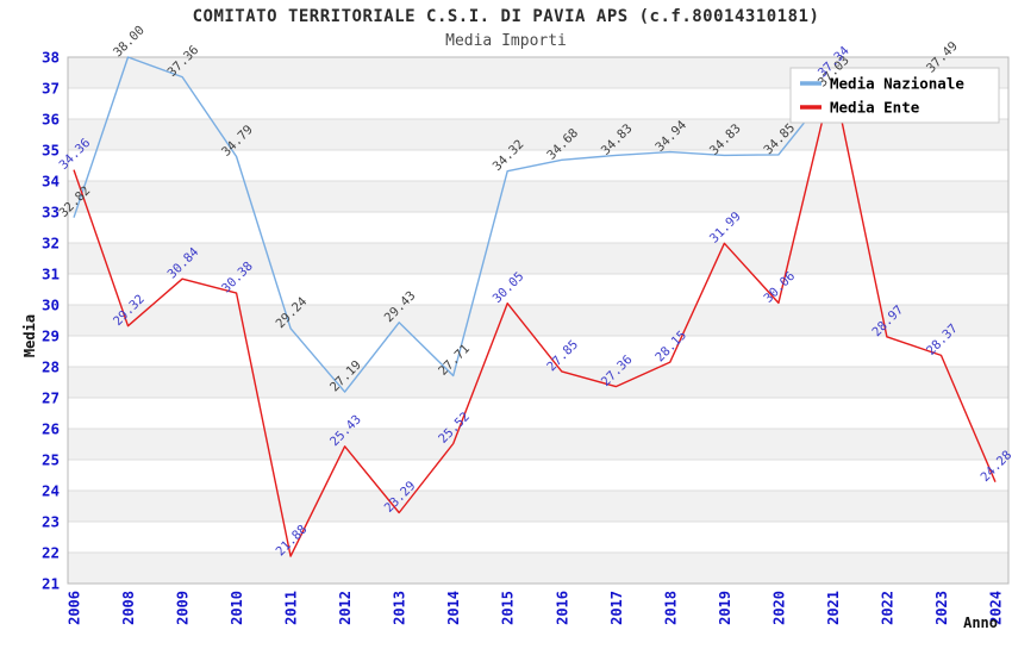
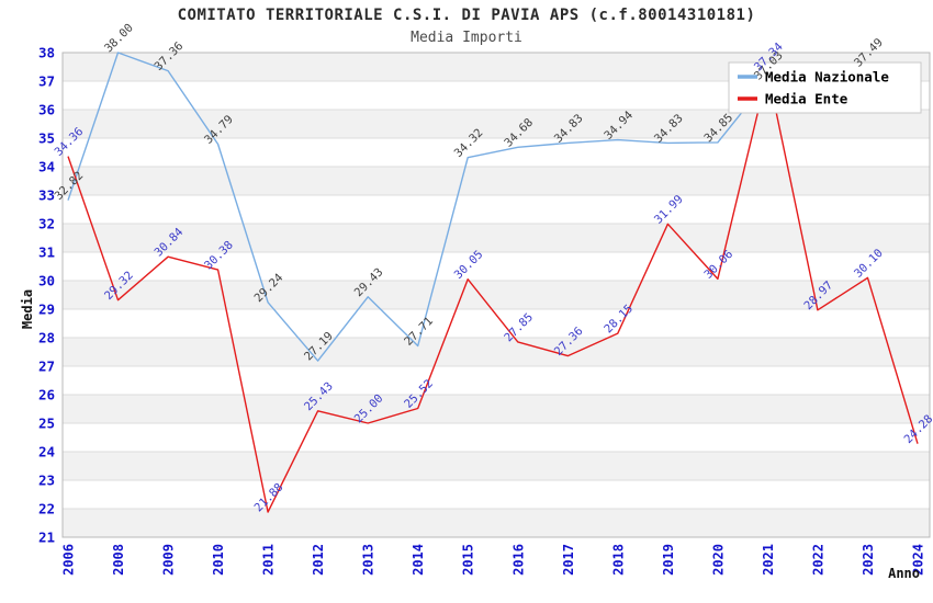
Media Ente/2013: 23.29 -> 25.00
Media Ente/2023: 28.37 -> 30.10
